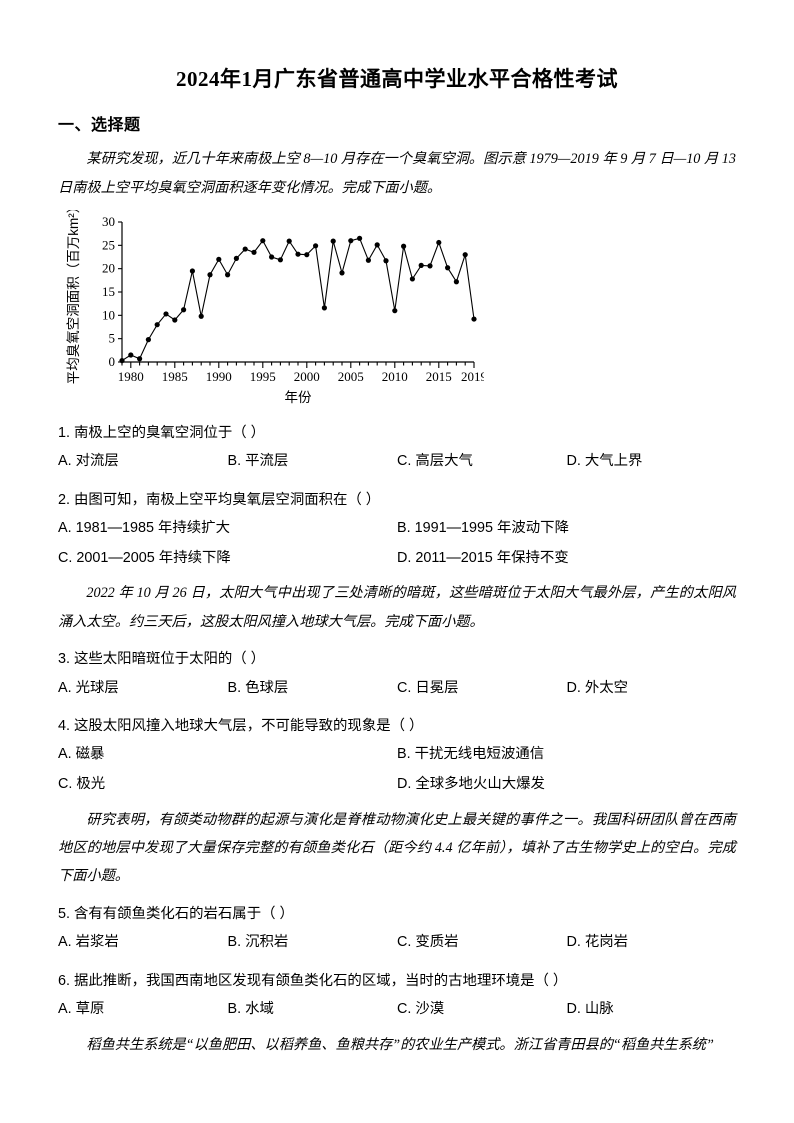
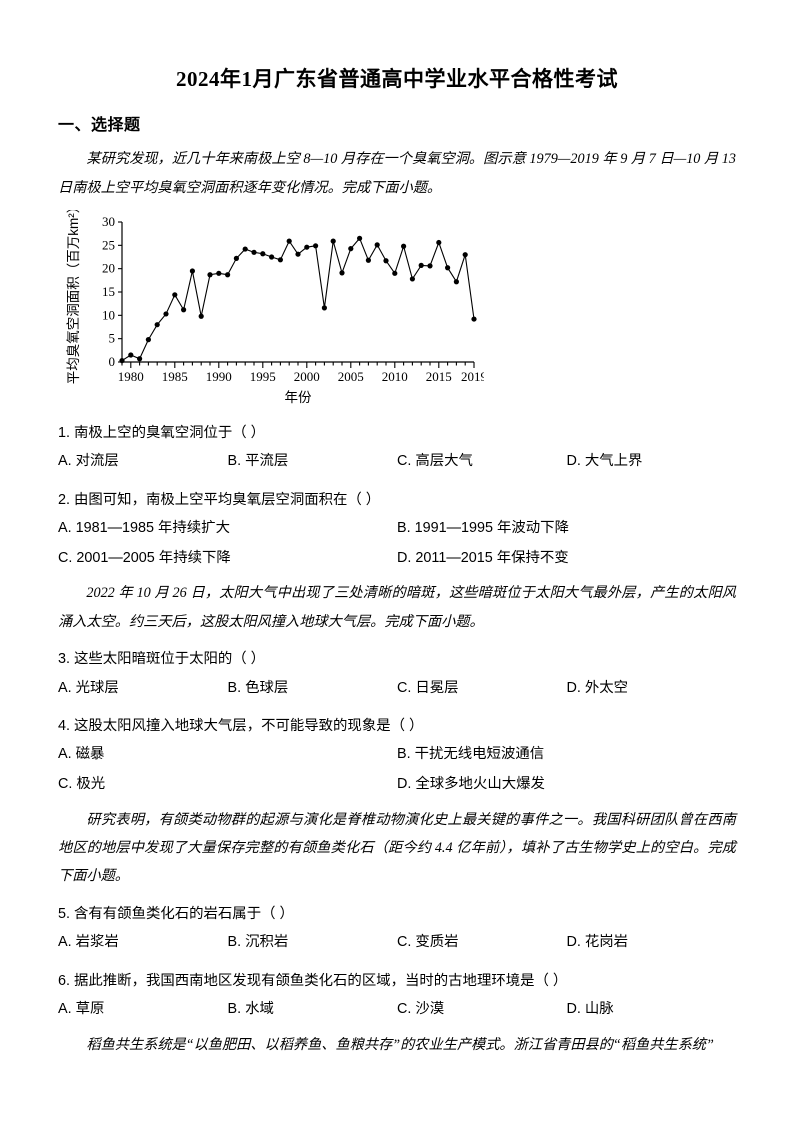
1985: 9 -> 14
1990: 22 -> 19
1995: 26 -> 23
2000: 23 -> 25
2005: 26 -> 24
2010: 11 -> 19
